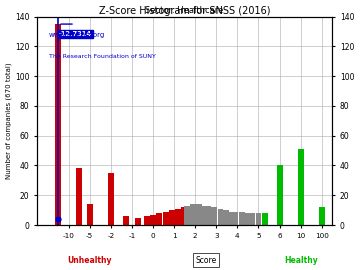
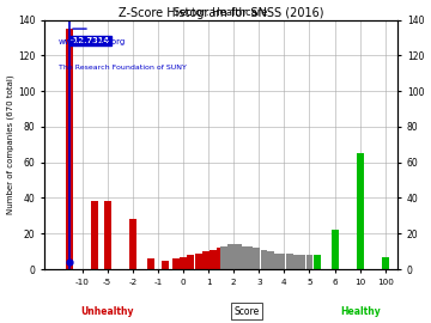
-5: 14 -> 38
-2: 35 -> 28
6: 40 -> 22
10: 51 -> 65
100: 12 -> 7
